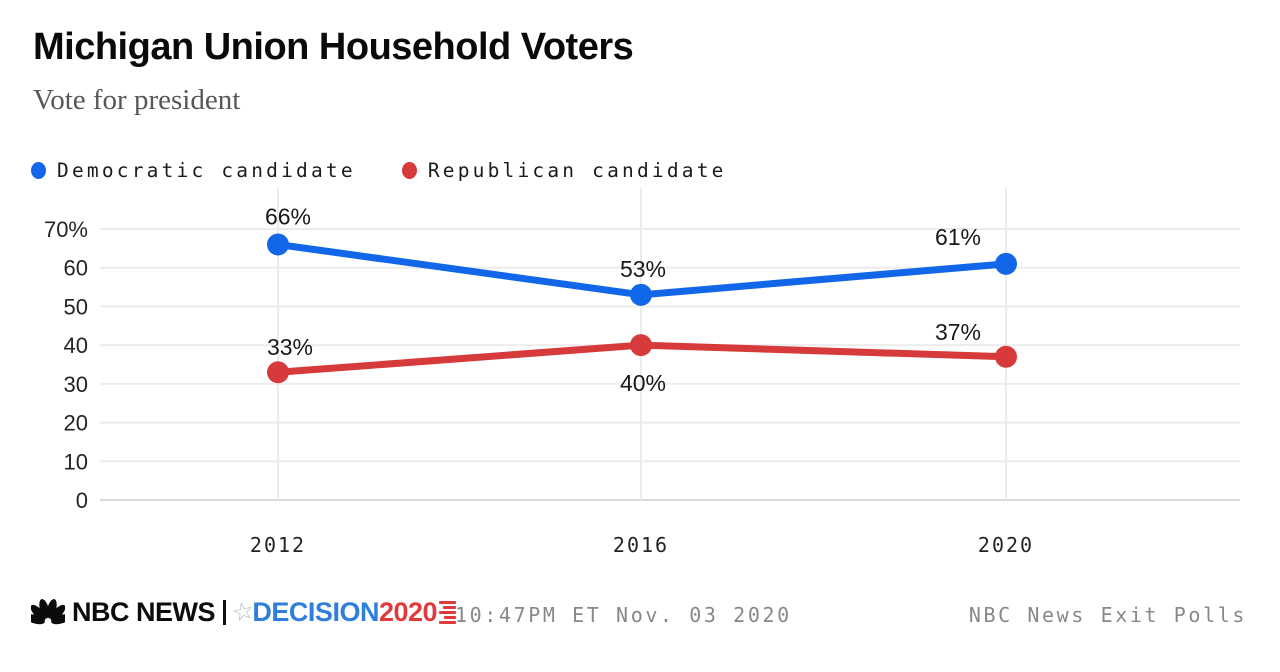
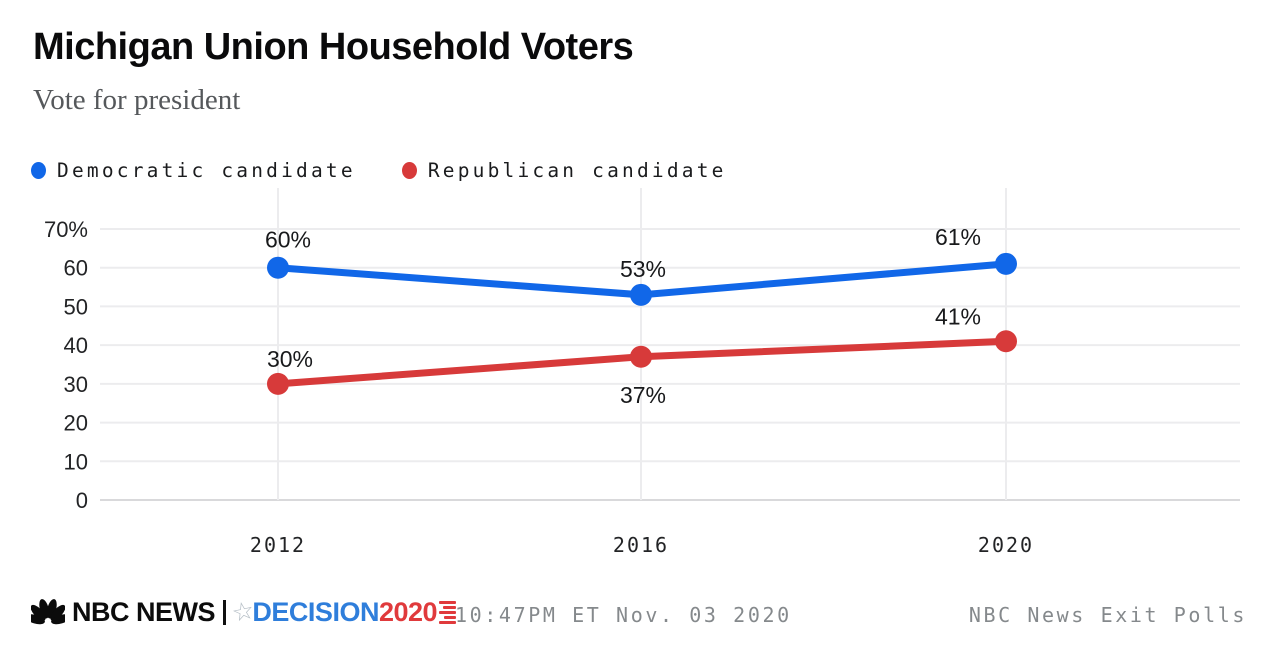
Democratic candidate/2012: 66% -> 60%
Republican candidate/2012: 33% -> 30%
Republican candidate/2016: 40% -> 37%
Republican candidate/2020: 37% -> 41%
